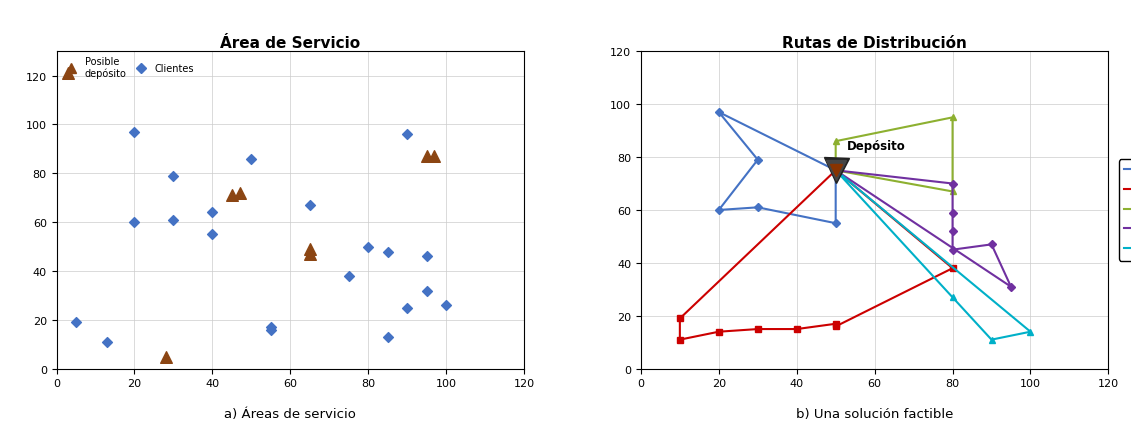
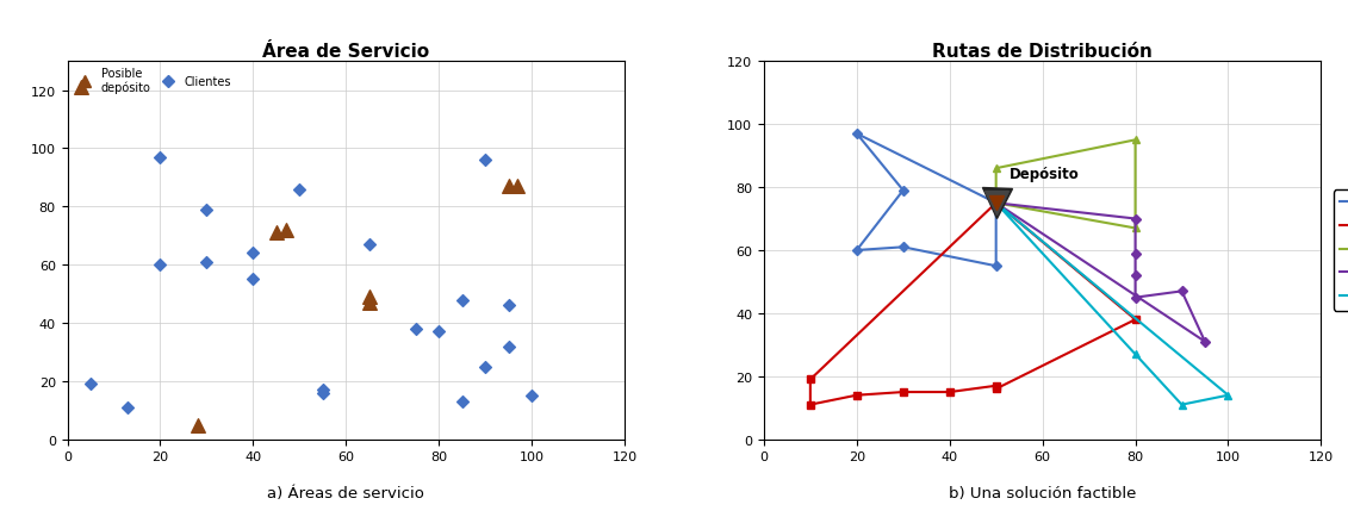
Área de Servicio/Clientes/80: 50 -> 37
Área de Servicio/Clientes/100: 26 -> 15
